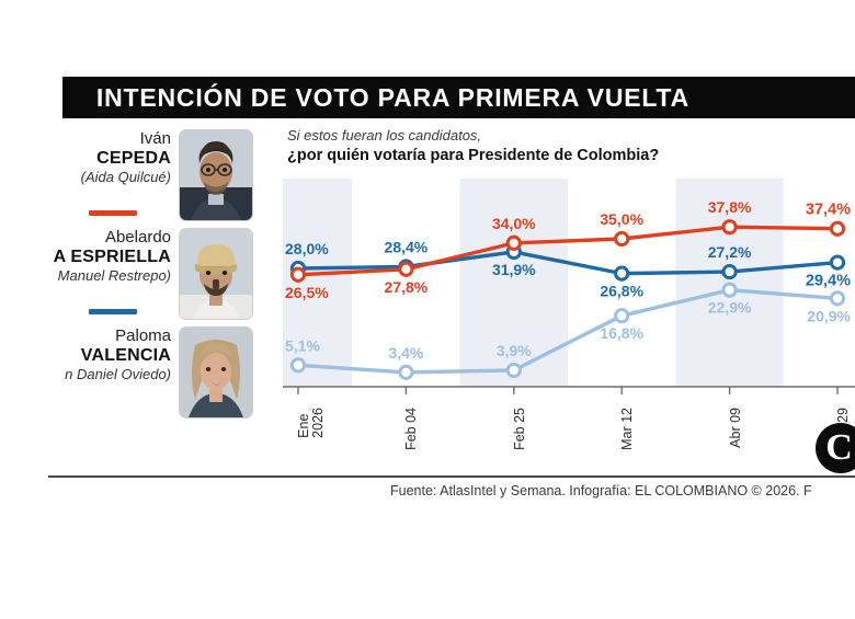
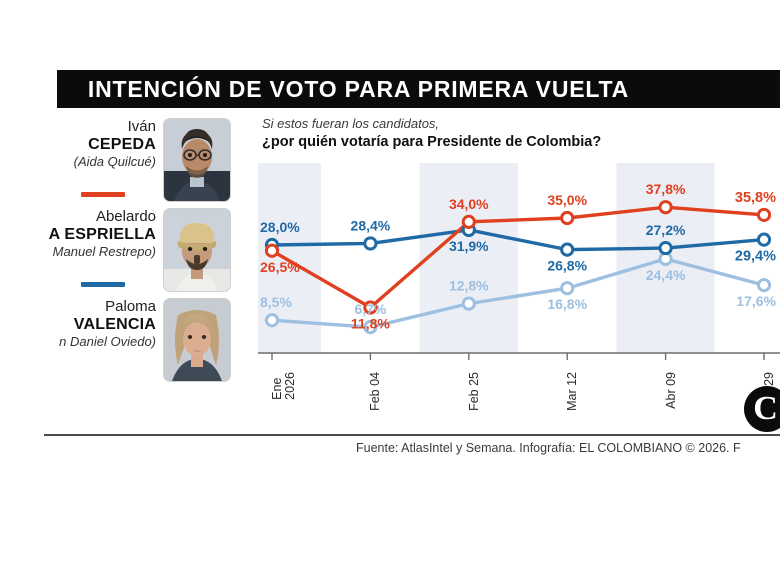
VALENCIA/Ene 2026: 5,1% -> 8,5%
CEPEDA/Feb 04: 27,8% -> 11,8%
VALENCIA/Feb 04: 3,4% -> 6,7%
VALENCIA/Feb 25: 3,9% -> 12,8%
VALENCIA/Abr 09: 22,9% -> 24,4%
CEPEDA/Abr 29: 37,4% -> 35,8%
VALENCIA/Abr 29: 20,9% -> 17,6%
